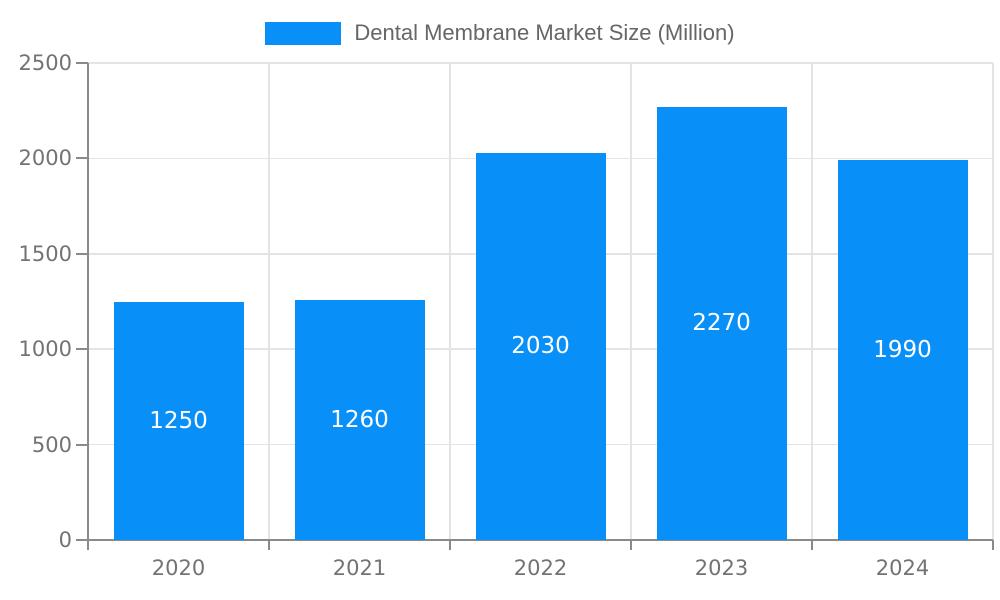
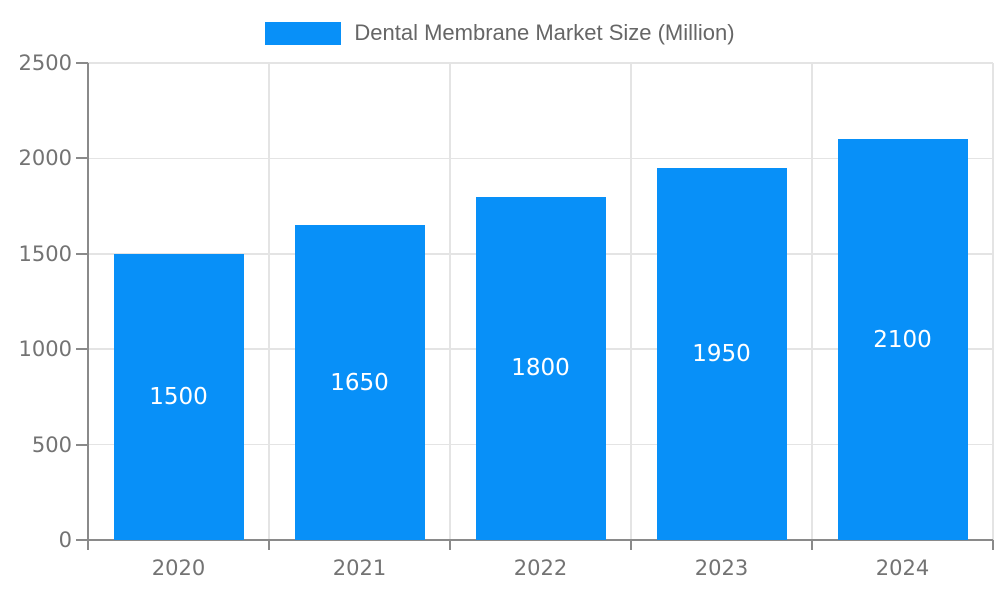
2020: 1250 -> 1500
2021: 1260 -> 1650
2022: 2030 -> 1800
2023: 2270 -> 1950
2024: 1990 -> 2100
